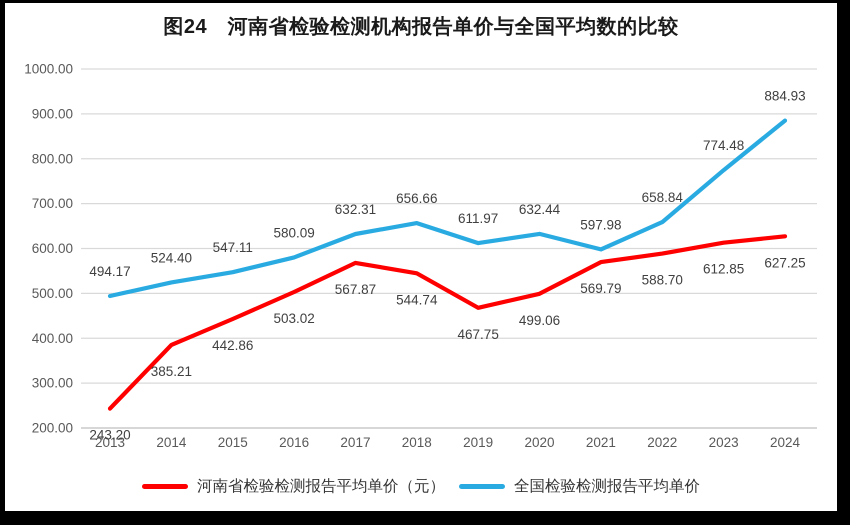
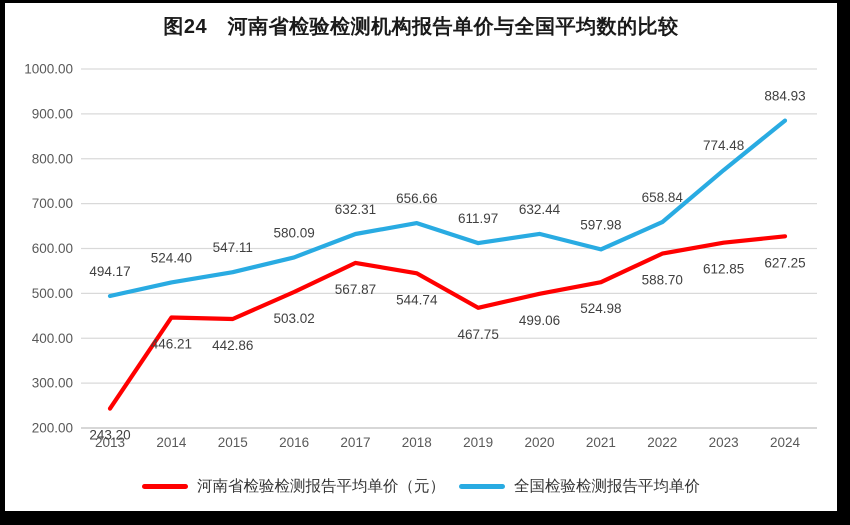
河南省检验检测报告平均单价（元）/2014: 385.21 -> 446.21
河南省检验检测报告平均单价（元）/2021: 569.79 -> 524.98
